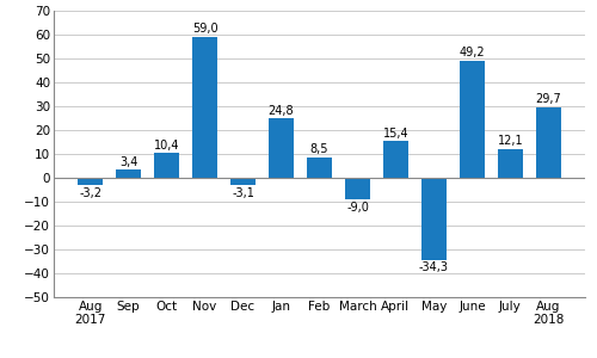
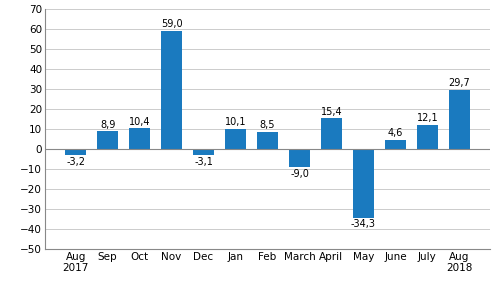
Sep: 3,4 -> 8,9
Jan: 24,8 -> 10,1
June: 49,2 -> 4,6
